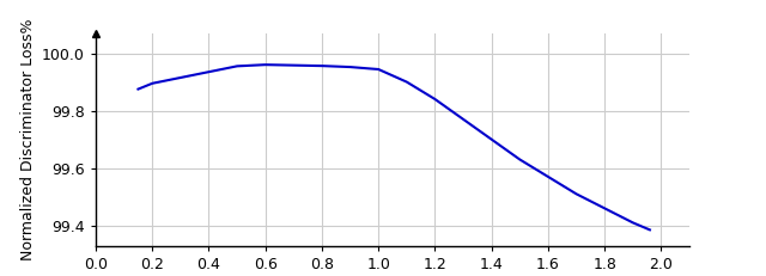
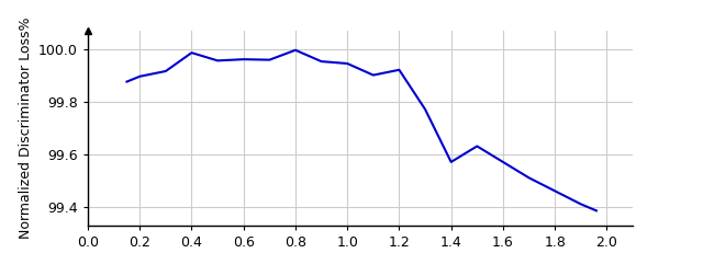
0.4: 99.935 -> 99.985
0.8: 99.956 -> 99.995
1.2: 99.840 -> 99.920
1.4: 99.700 -> 99.570
